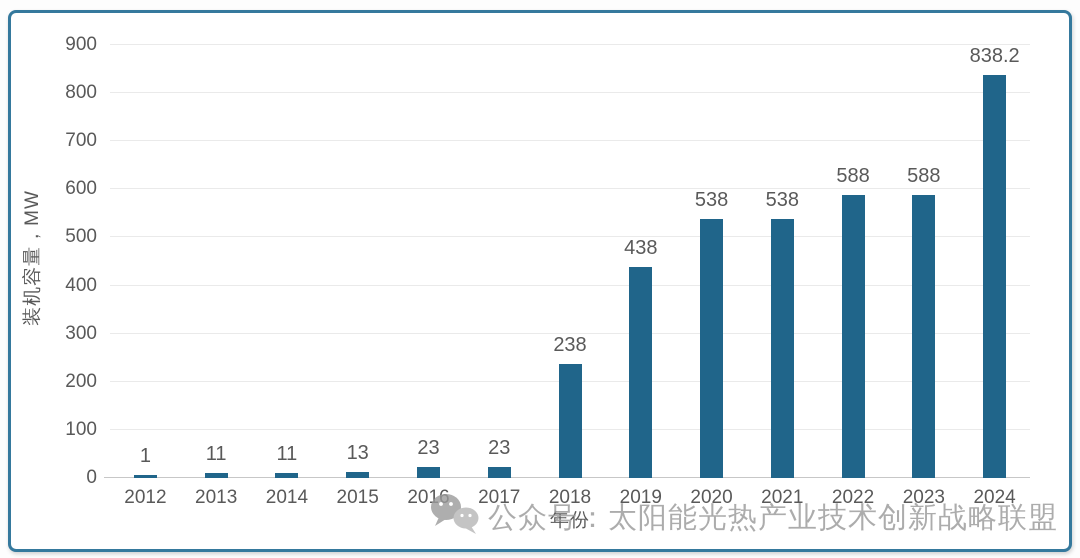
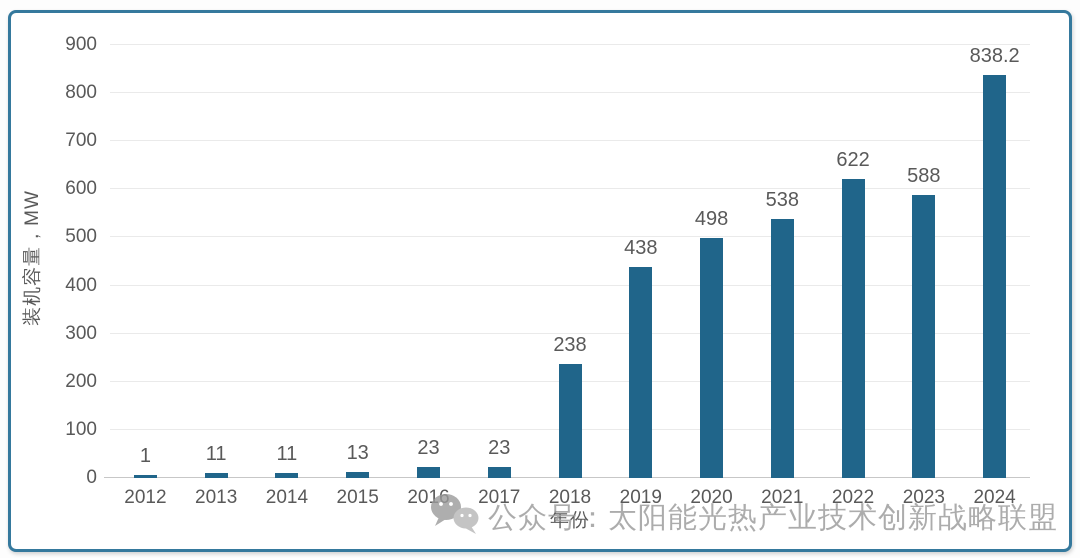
2020: 538 -> 498
2022: 588 -> 622
